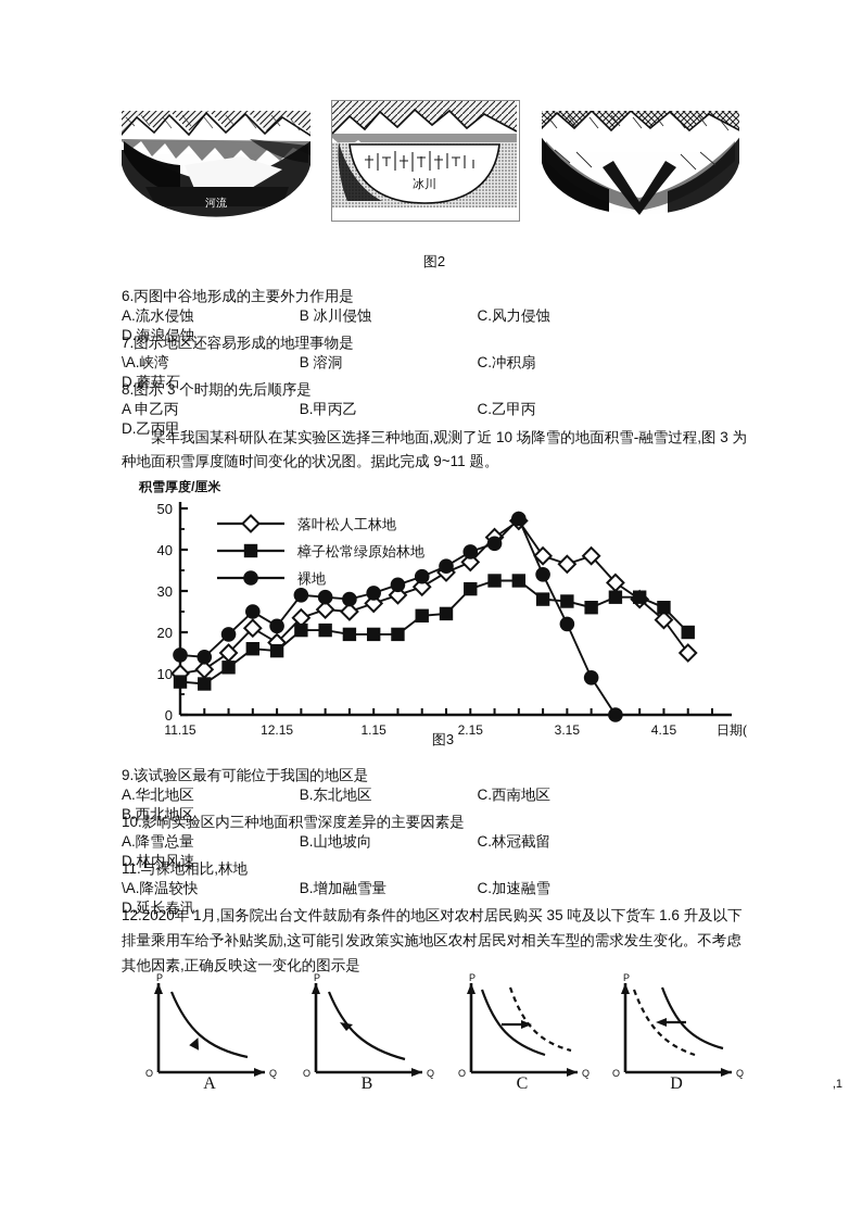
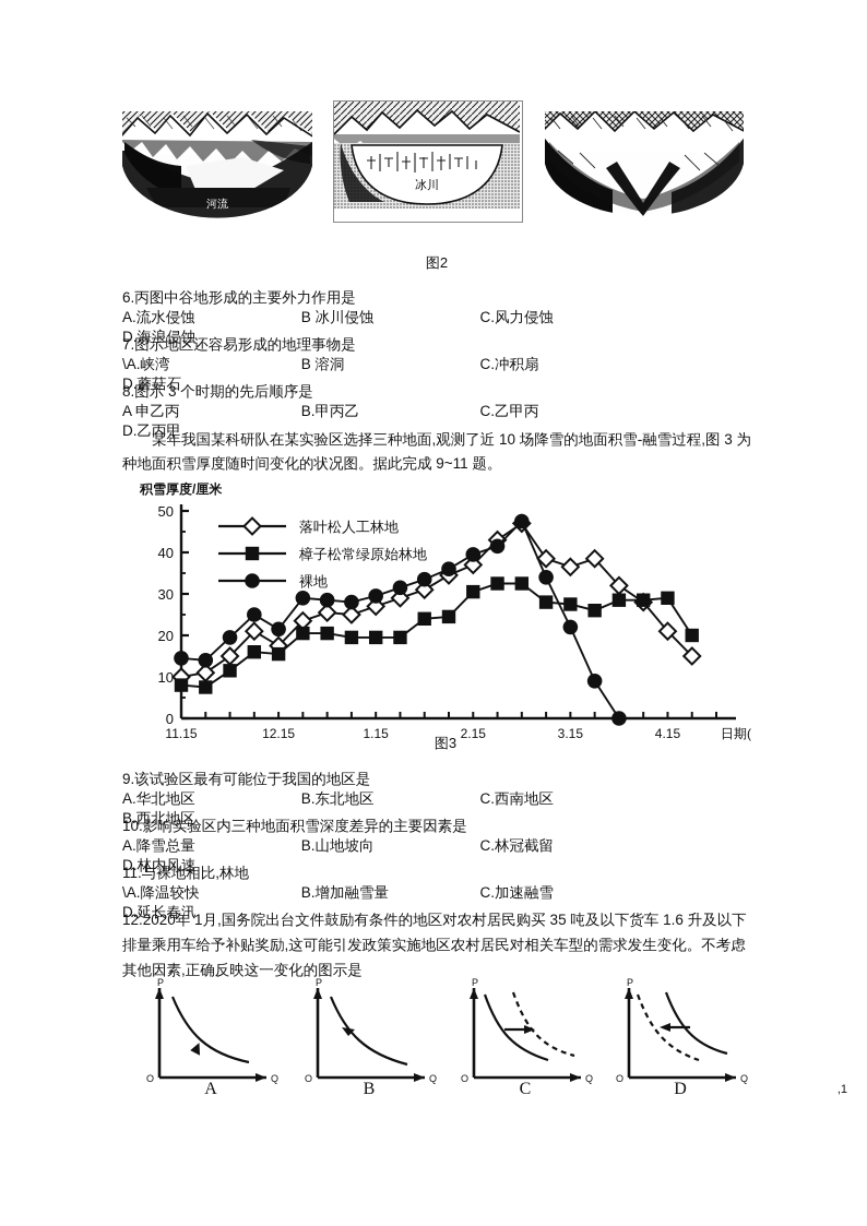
落叶松人工林地/20: 23 -> 21
樟子松常绿原始林地/20: 26 -> 29
